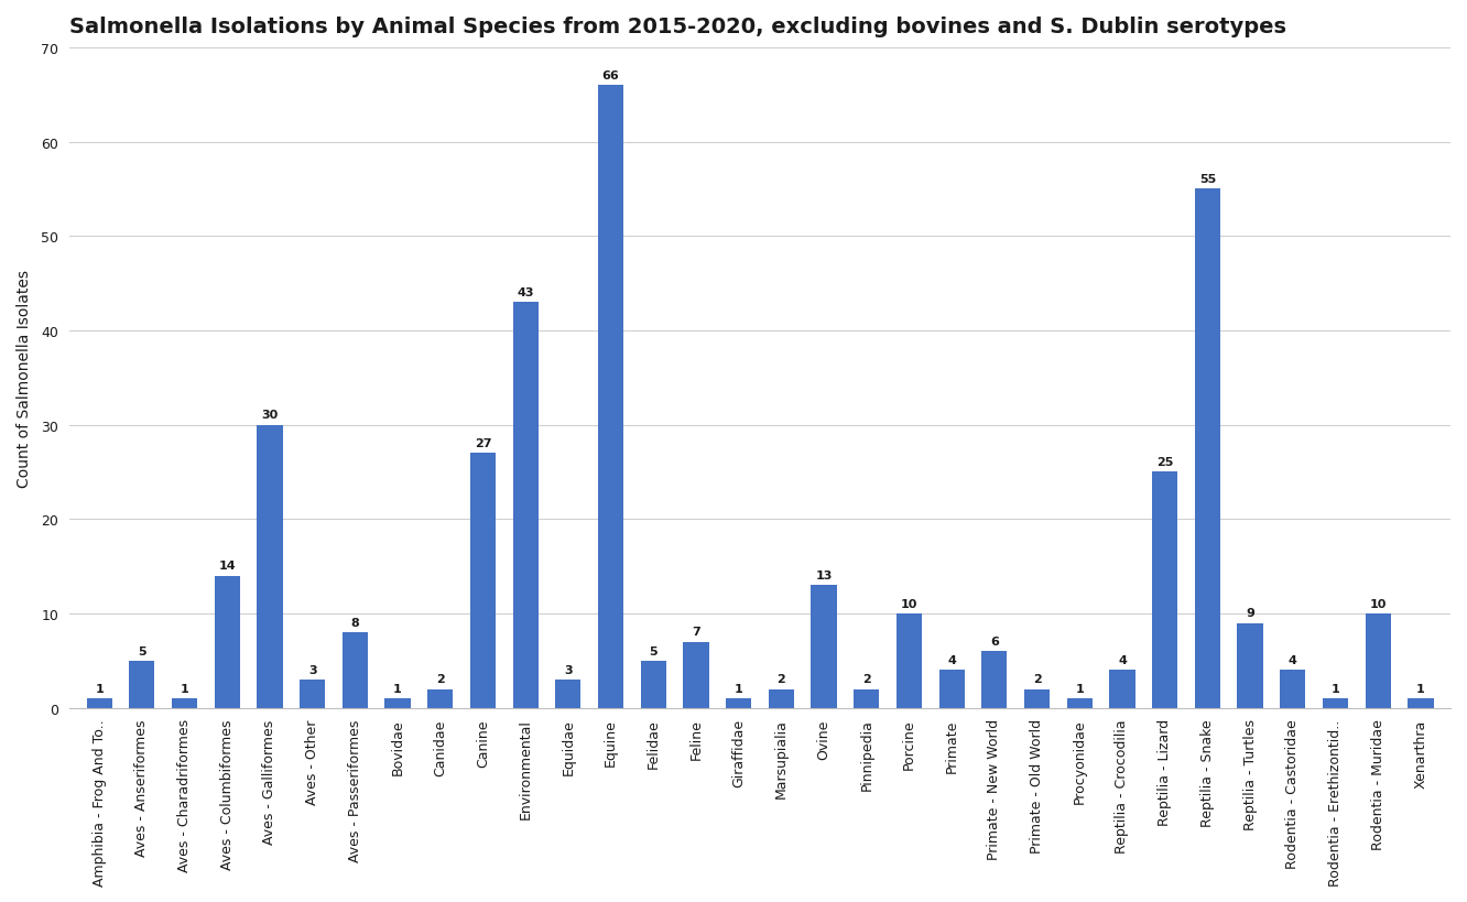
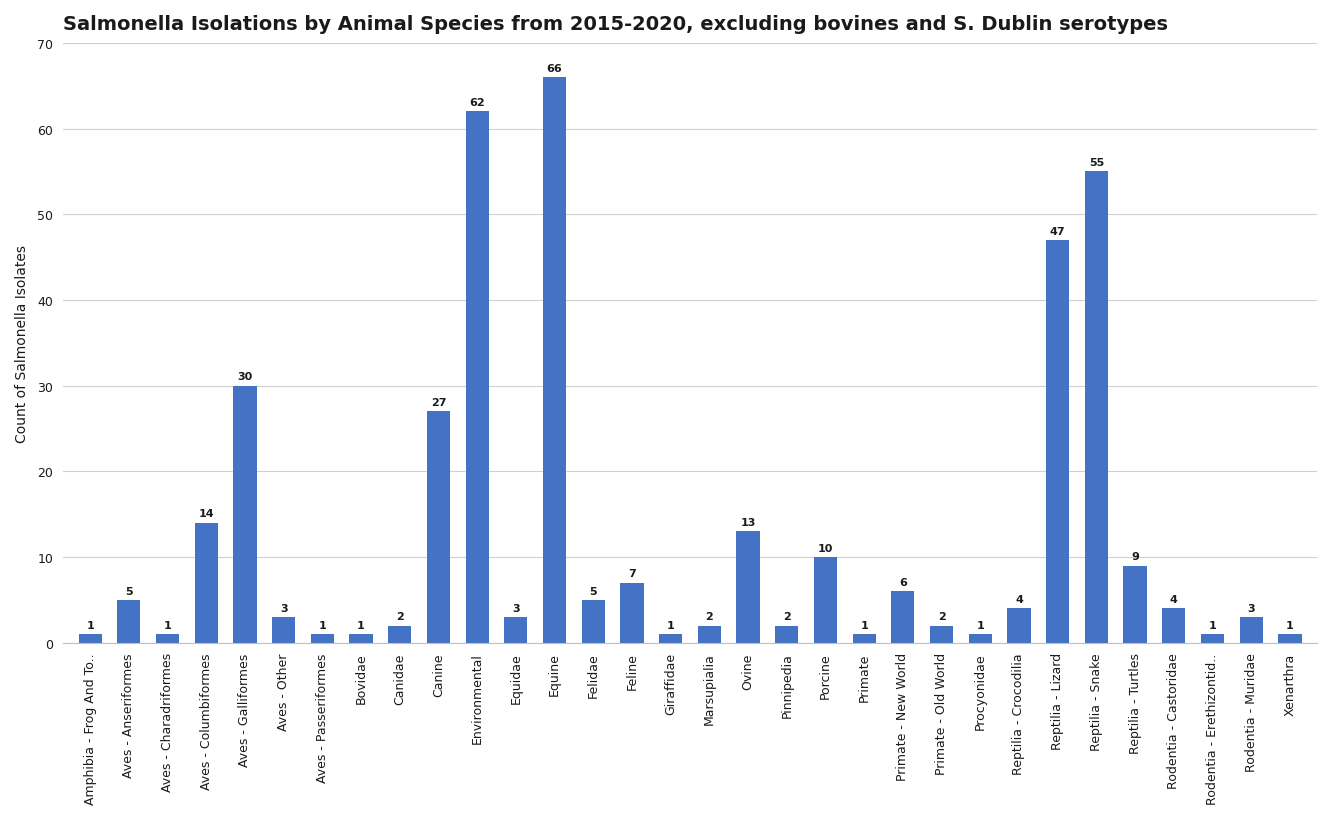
Aves - Passeriformes: 8 -> 1
Environmental: 43 -> 62
Primate: 4 -> 1
Reptilia - Lizard: 25 -> 47
Rodentia - Muridae: 10 -> 3
